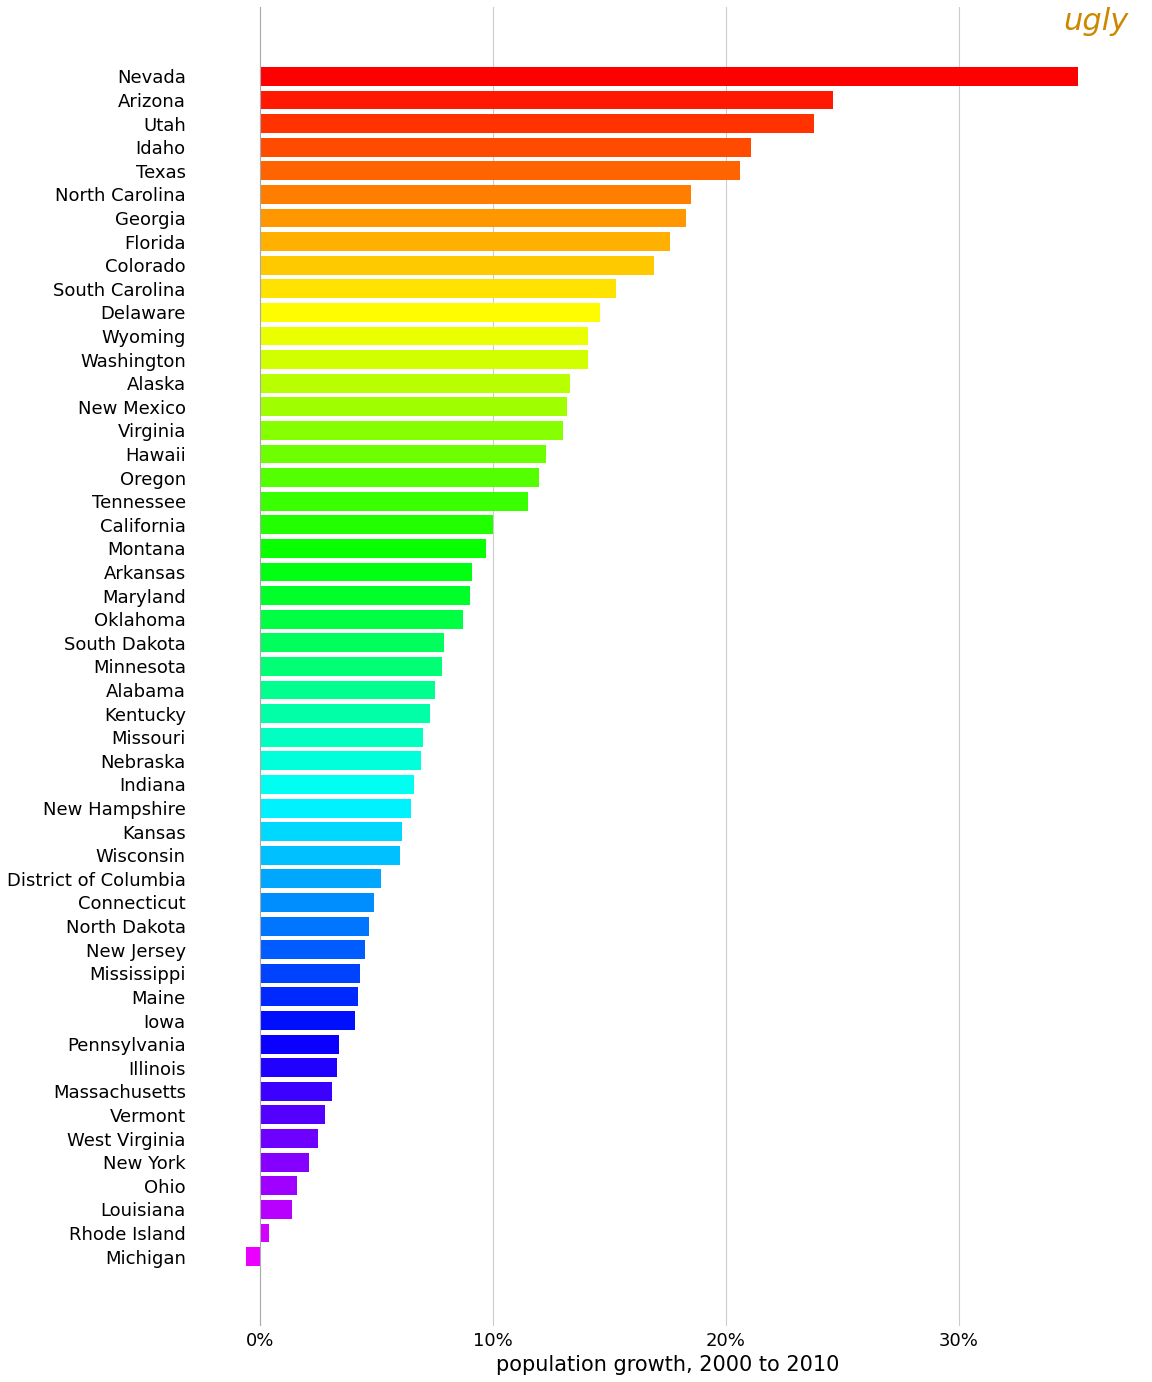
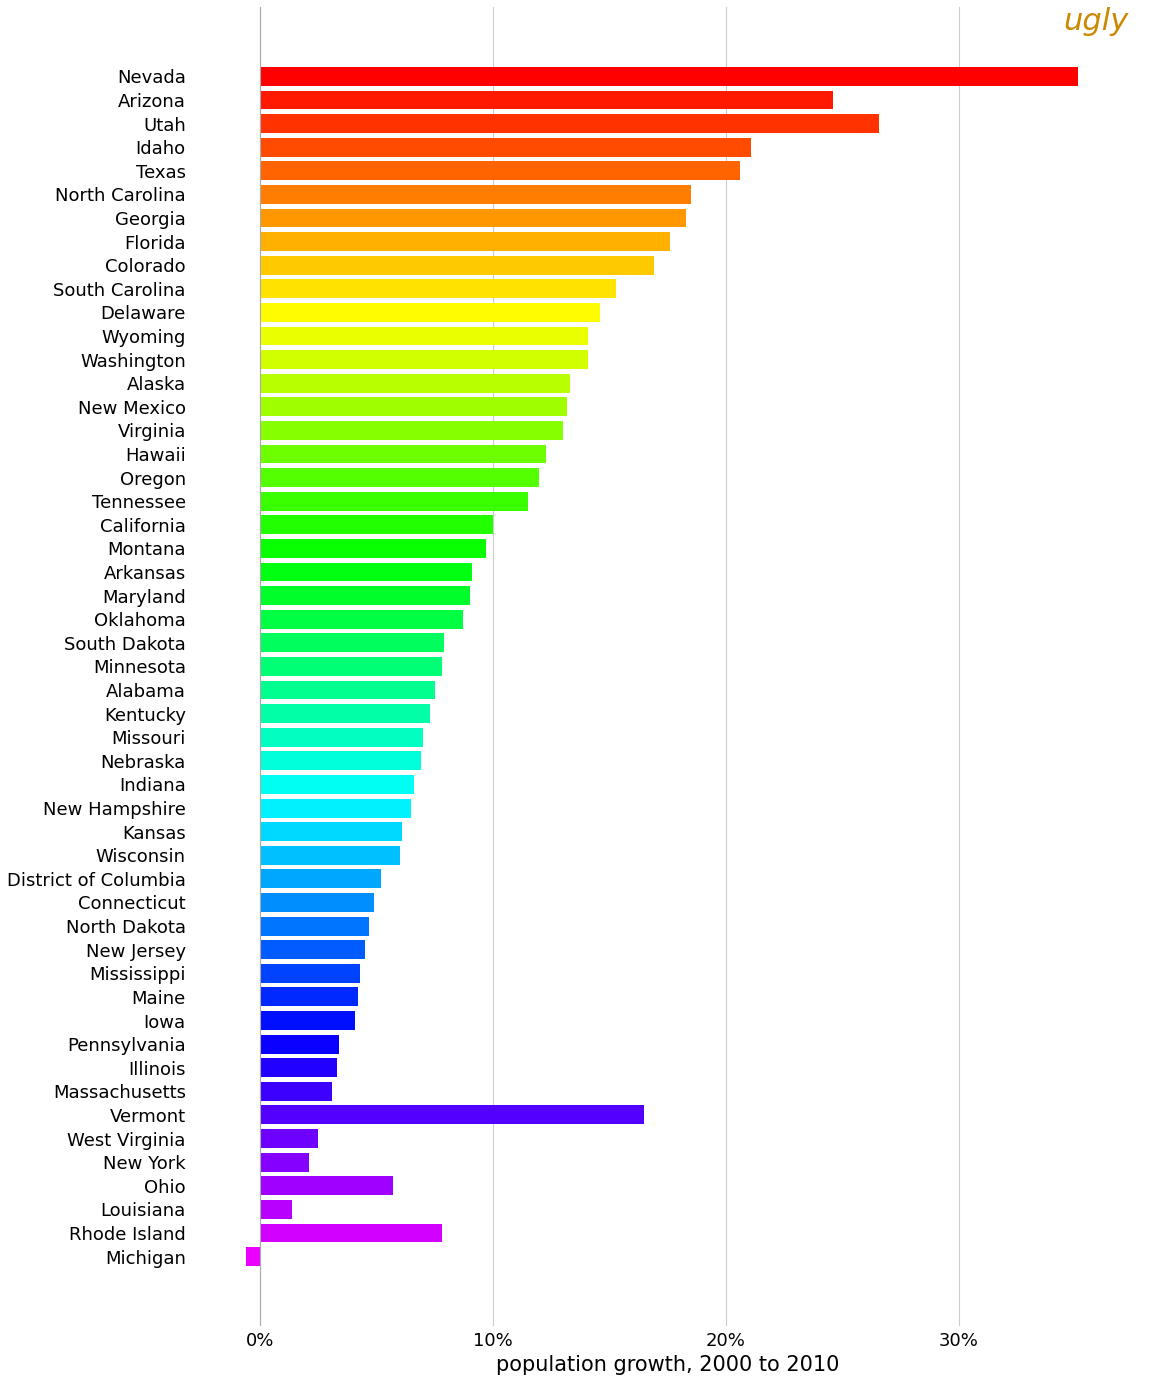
Utah: 23.8% -> 26.6%
Vermont: 2.8% -> 16.5%
Ohio: 1.6% -> 5.7%
Rhode Island: 0.4% -> 7.8%
